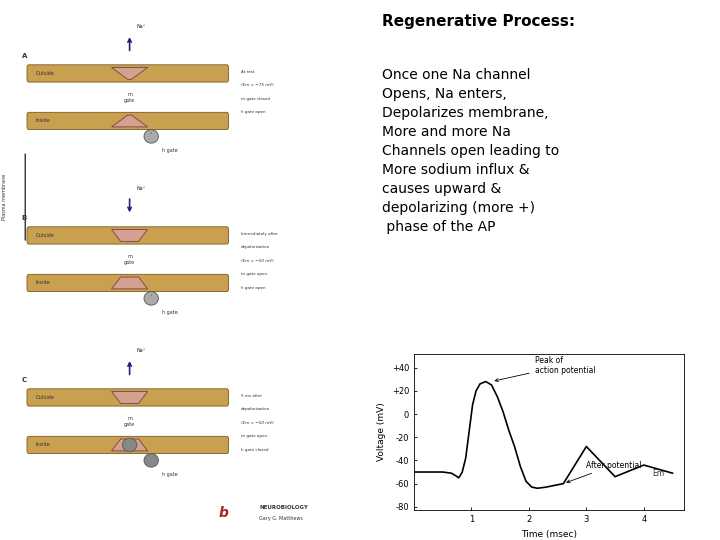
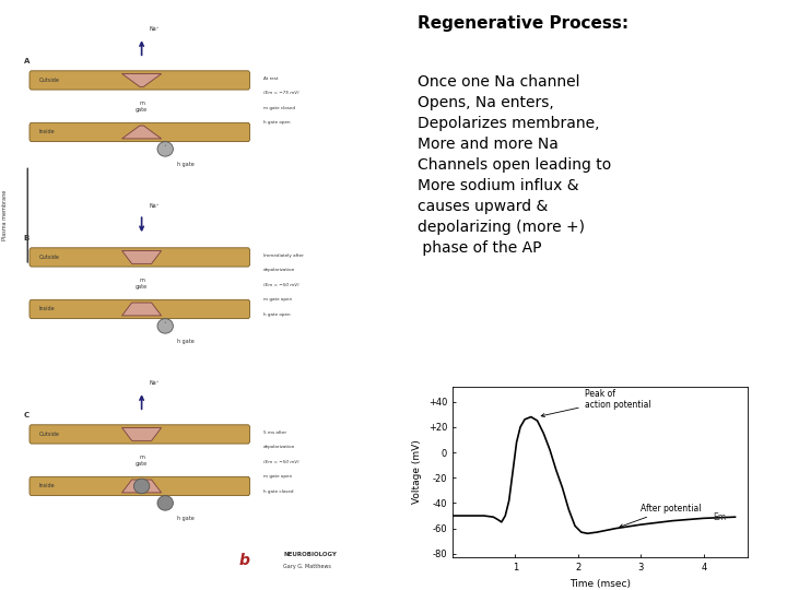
3: -28 -> -57
4: -44 -> -52
